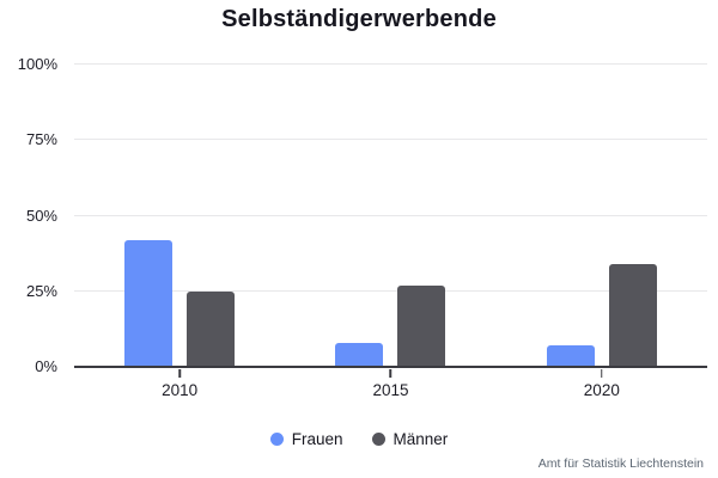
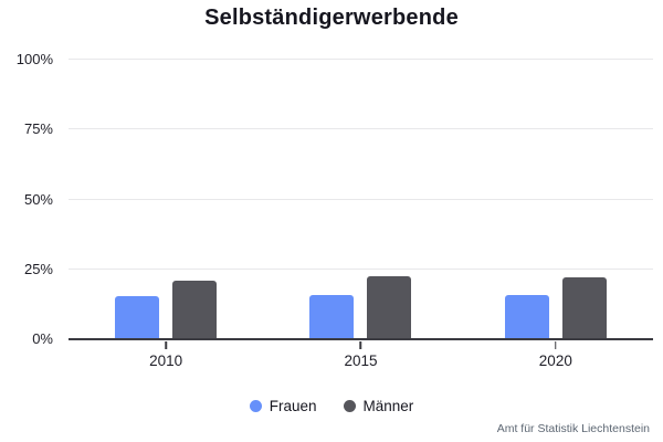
Frauen/2010: 42% -> 16%
Männer/2010: 25% -> 21%
Frauen/2015: 8% -> 16%
Männer/2015: 27% -> 22%
Frauen/2020: 7% -> 16%
Männer/2020: 34% -> 22%
